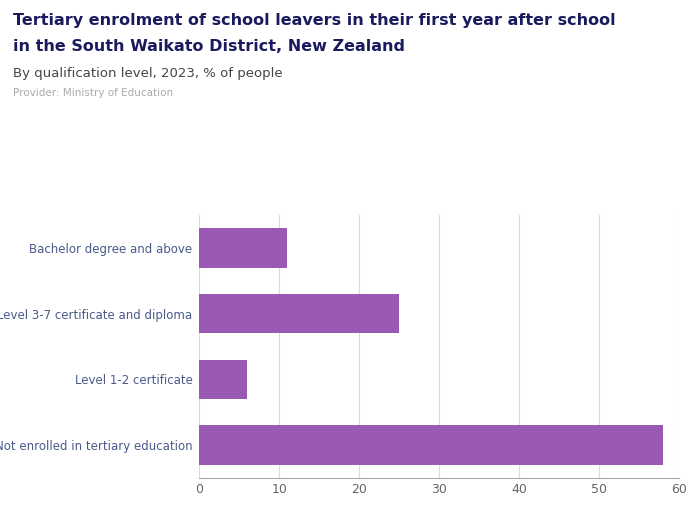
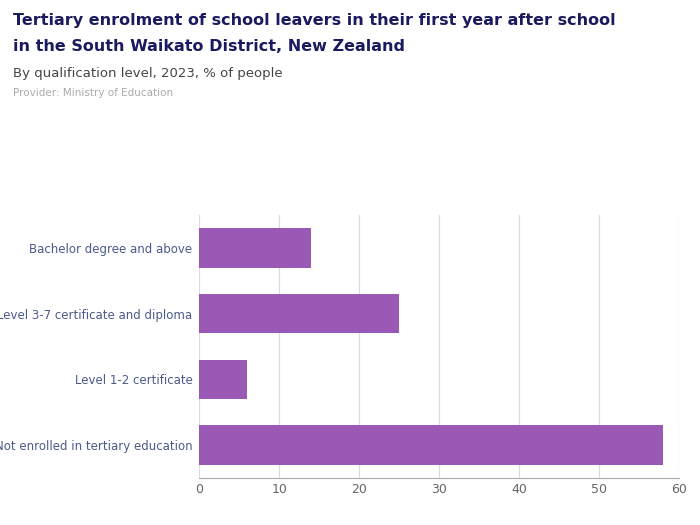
Bachelor degree and above: 11 -> 14
